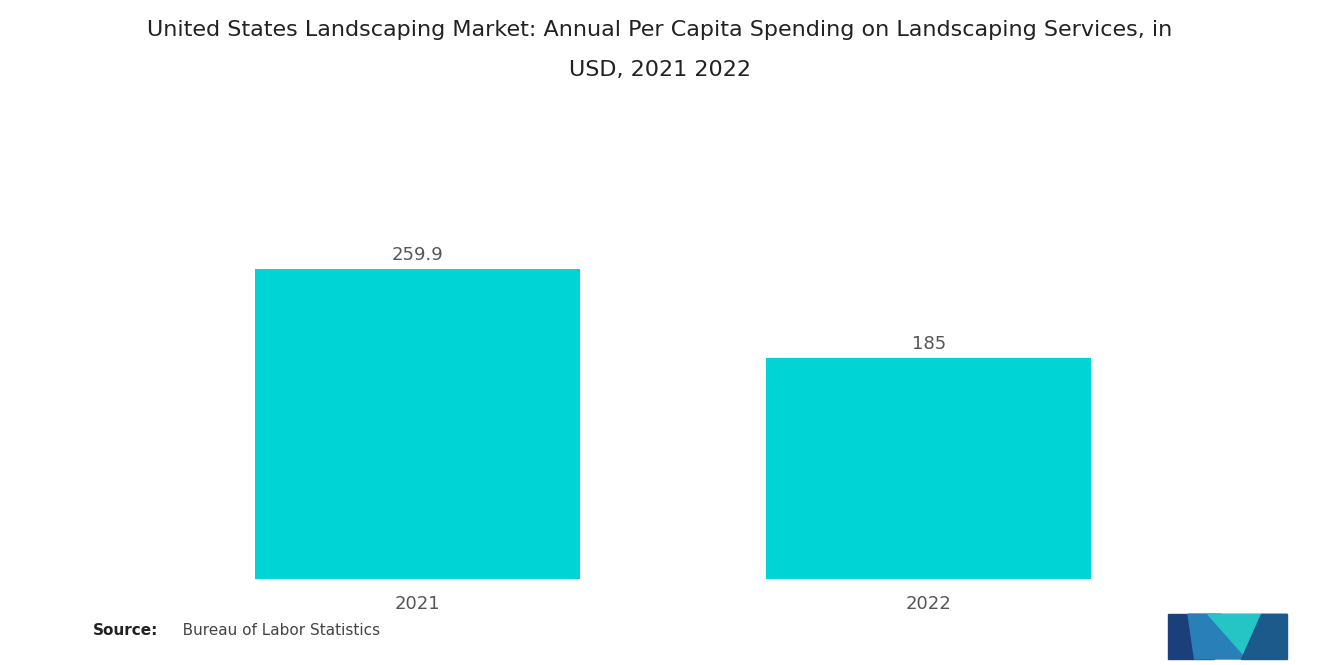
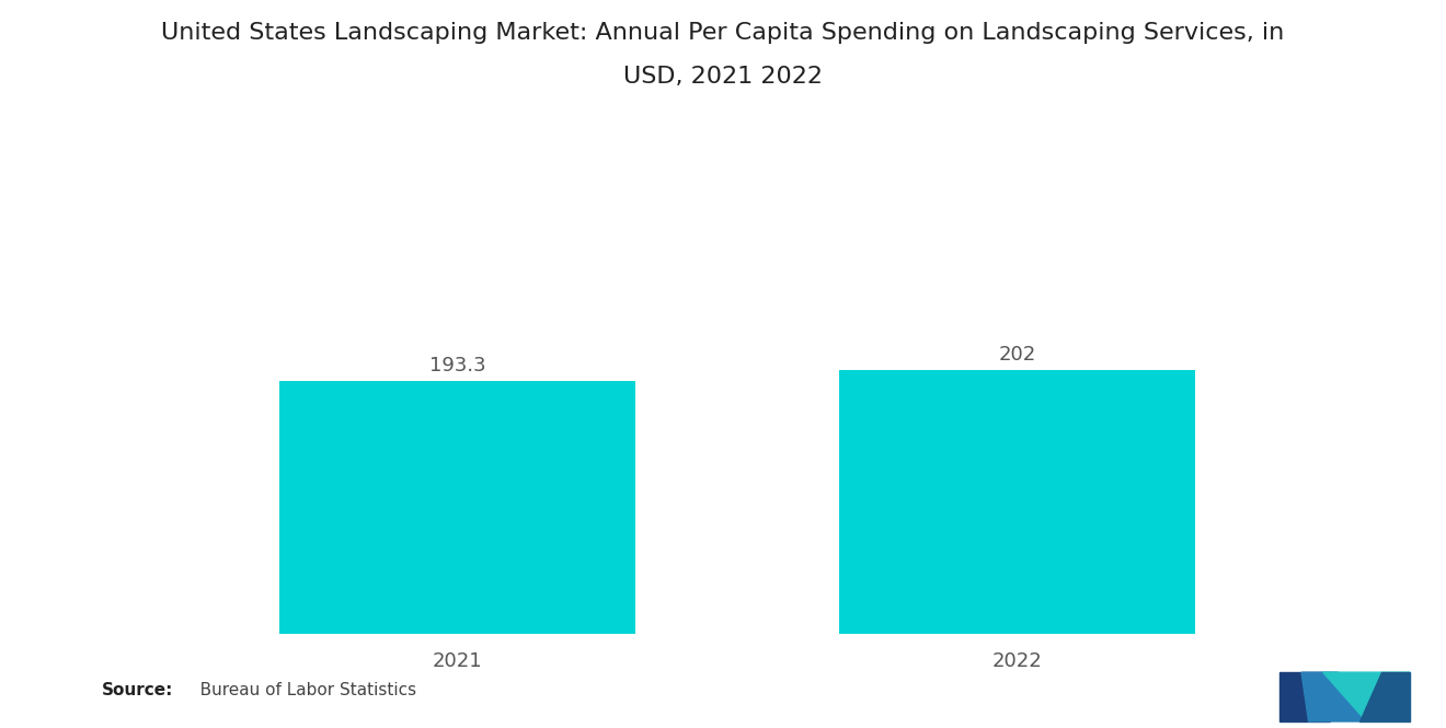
2021: 259.9 -> 193.3
2022: 185 -> 202
